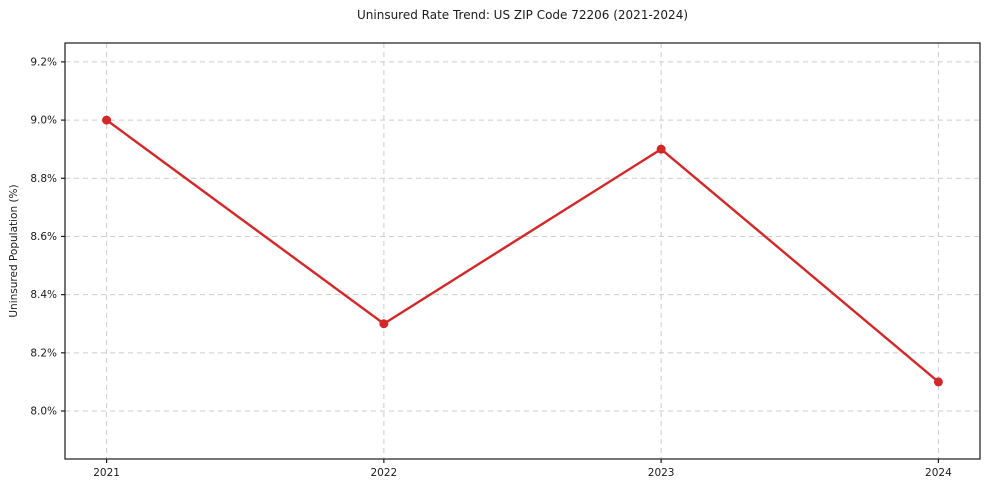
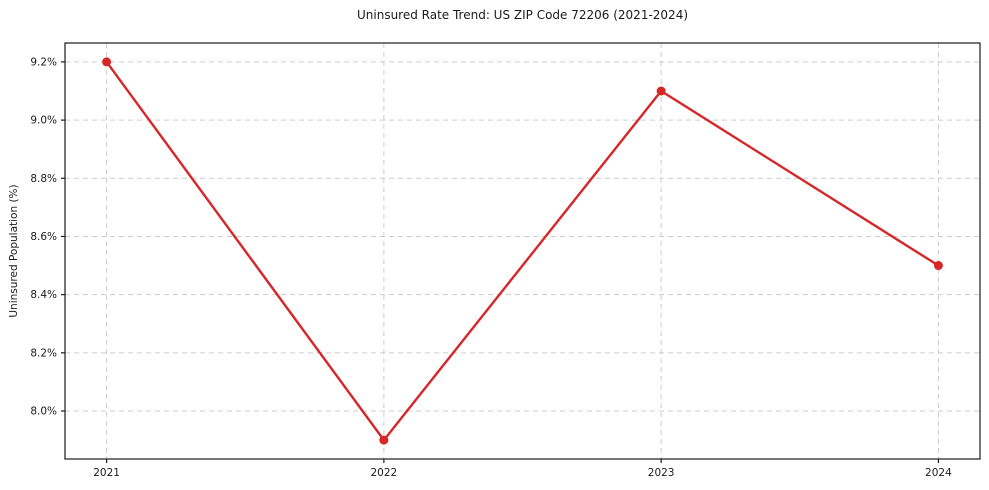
2021: 9.0% -> 9.2%
2022: 8.3% -> 7.9%
2023: 8.9% -> 9.1%
2024: 8.1% -> 8.5%
